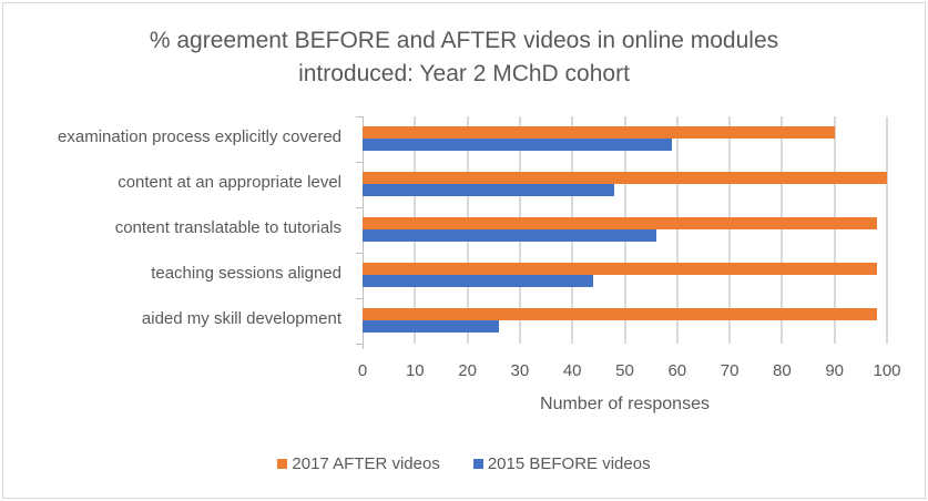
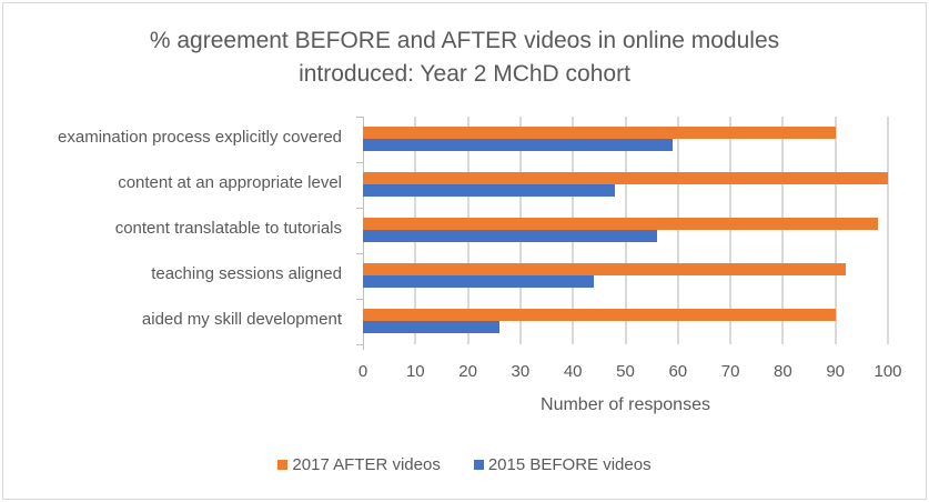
2017 AFTER videos/teaching sessions aligned: 98 -> 92
2017 AFTER videos/aided my skill development: 98 -> 90
